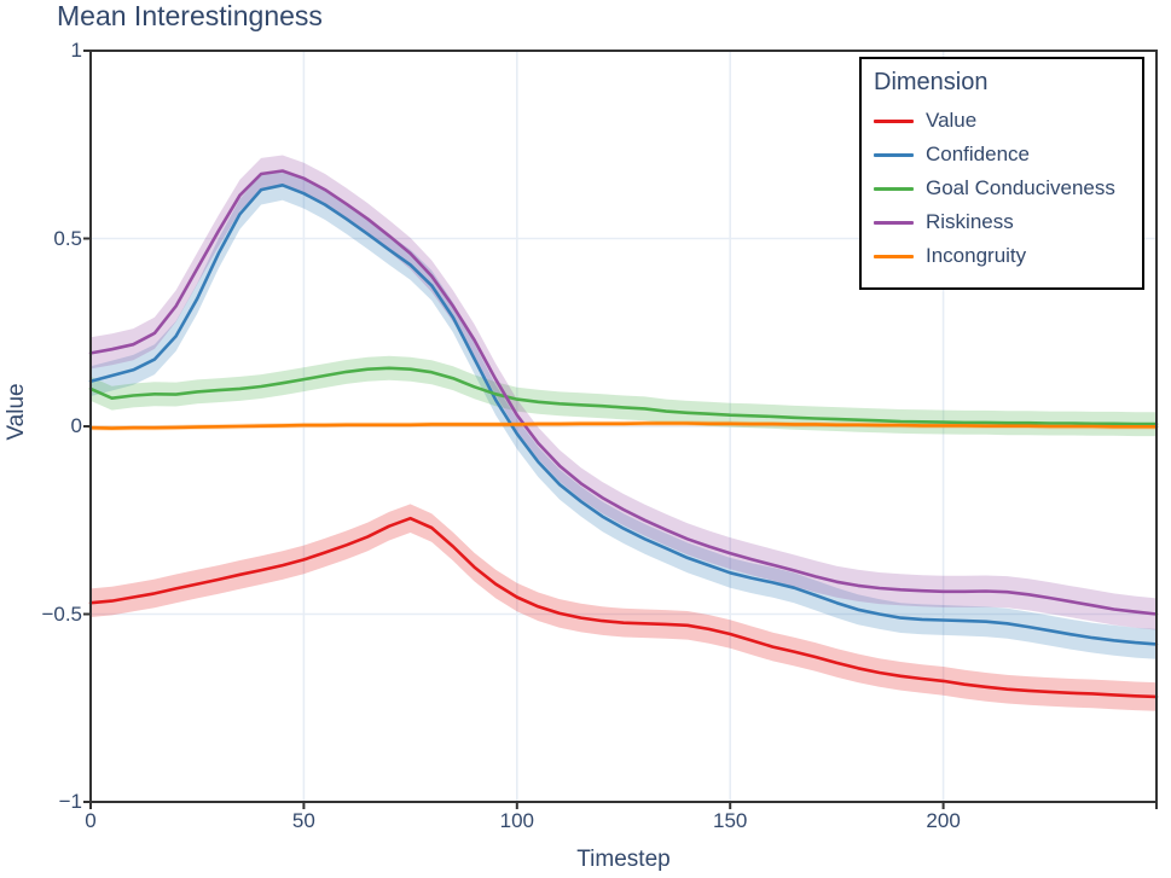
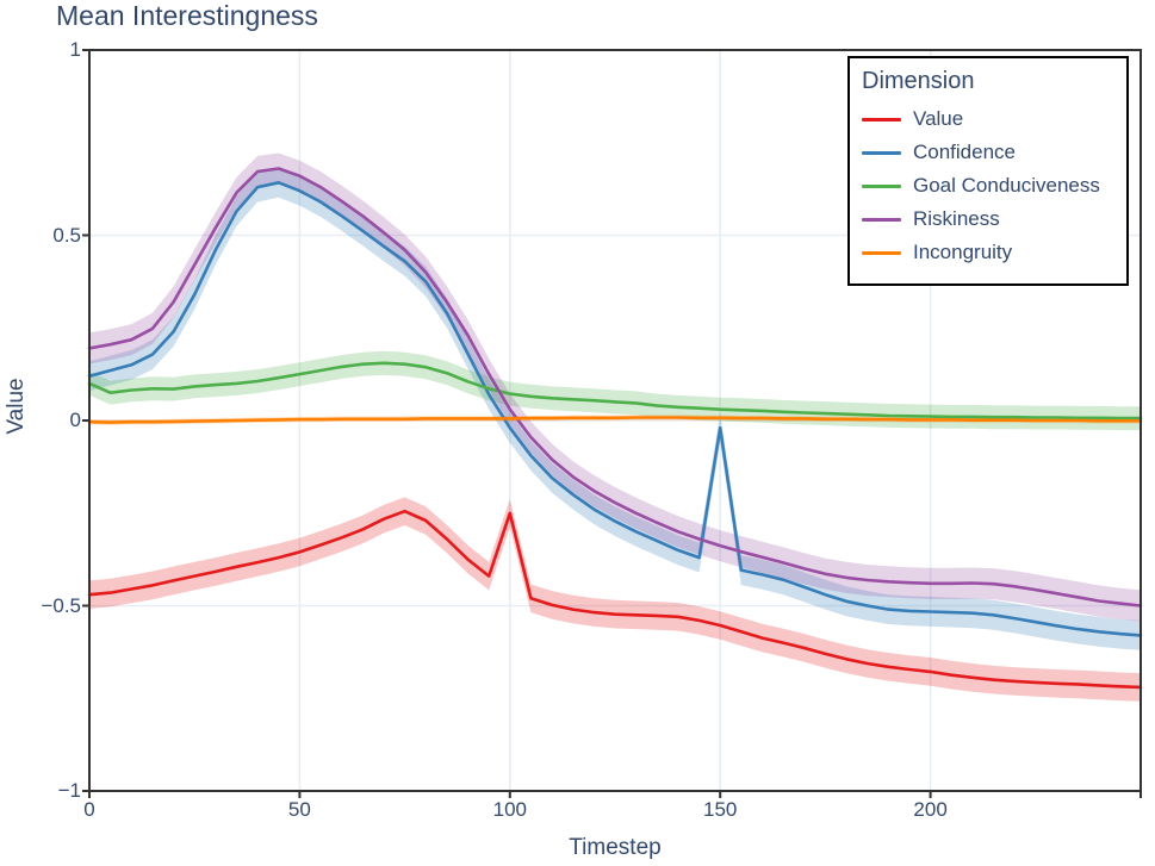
Value/100: -0.46 -> -0.25
Confidence/150: -0.39 -> -0.02
